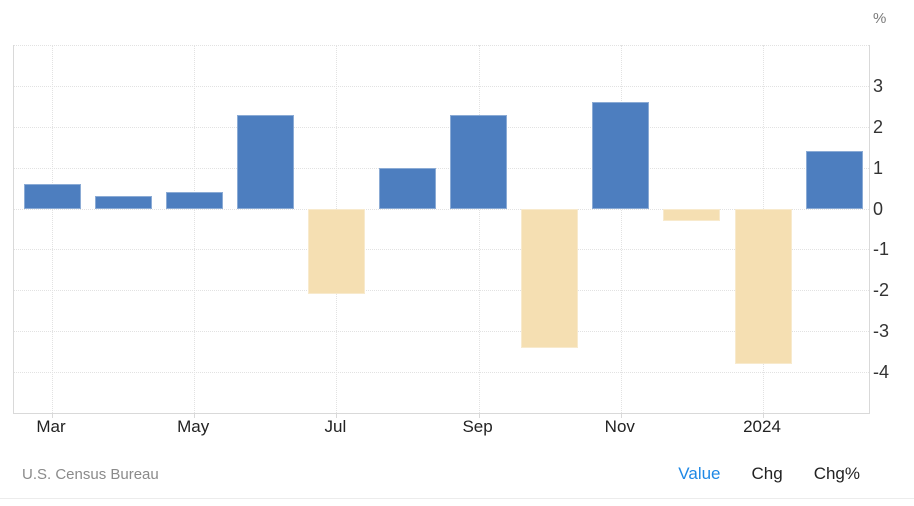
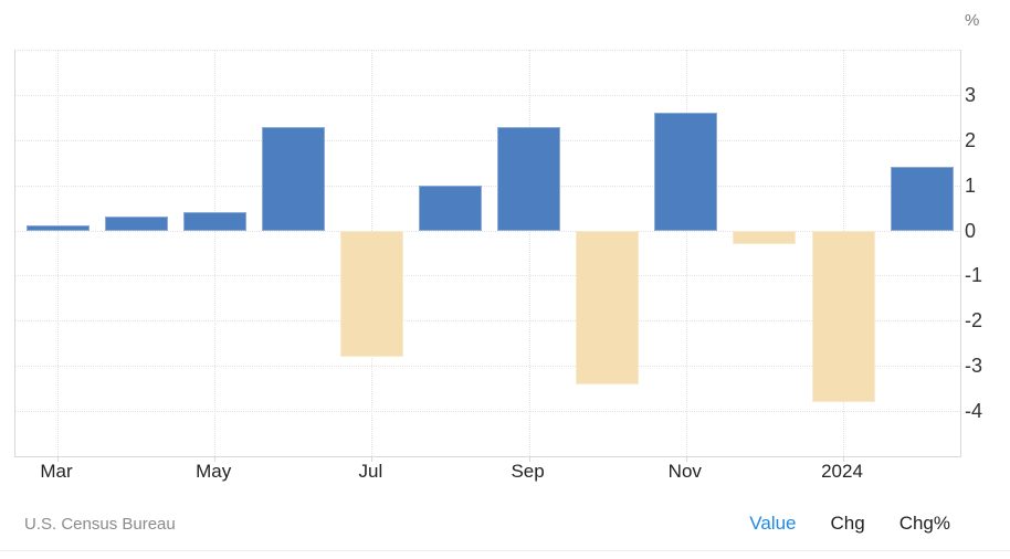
Mar: 0.6 -> 0.1
Jul: -2.1 -> -2.8
